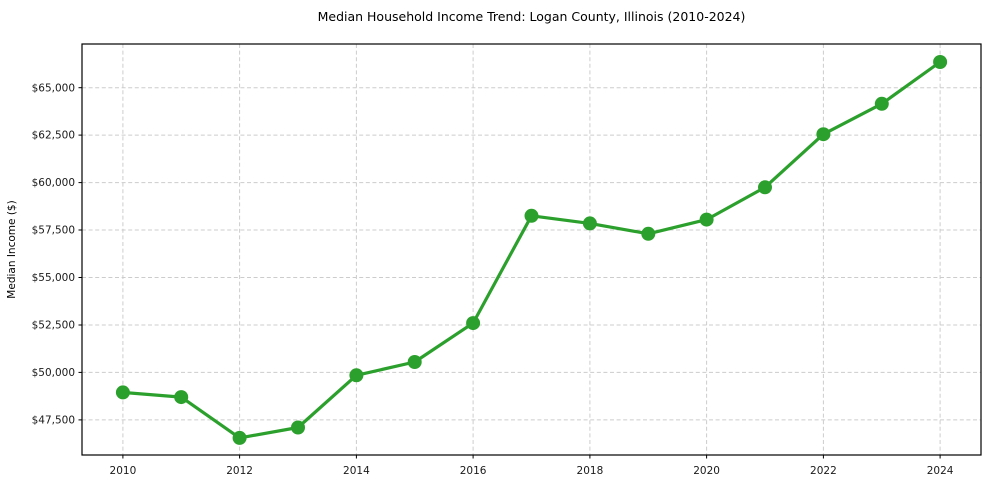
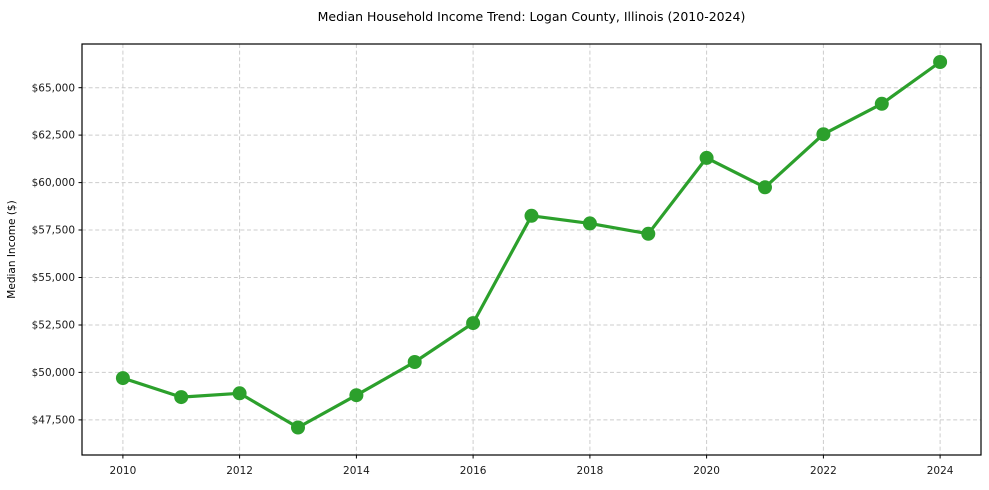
2010: $49000 -> $49700
2012: $46600 -> $48900
2014: $49800 -> $48800
2020: $58000 -> $61300
